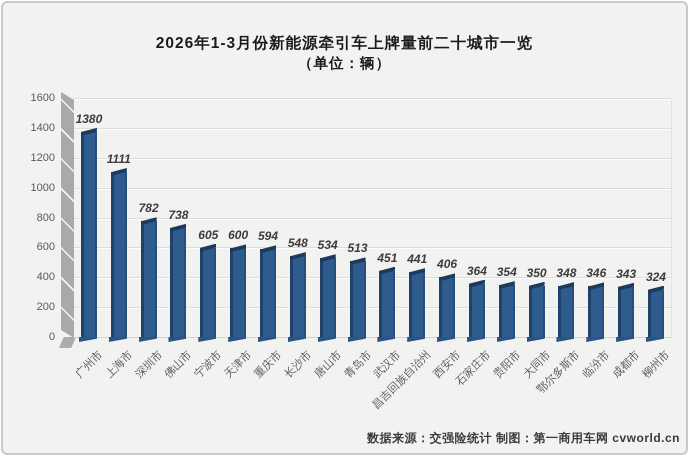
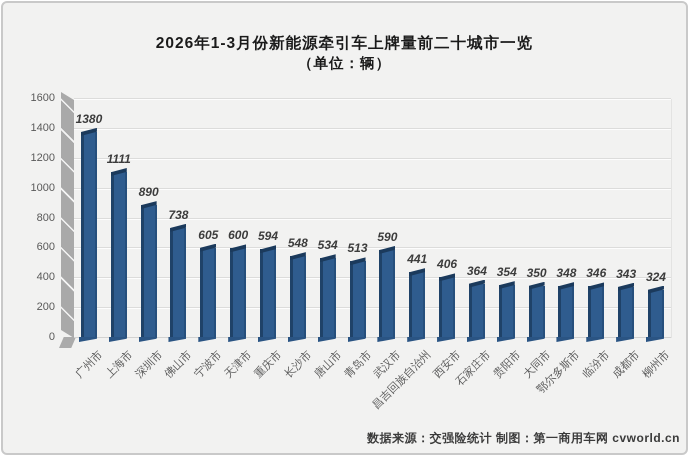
深圳市: 782 -> 890
武汉市: 451 -> 590
